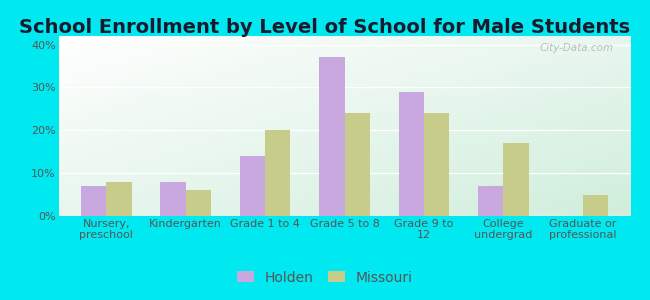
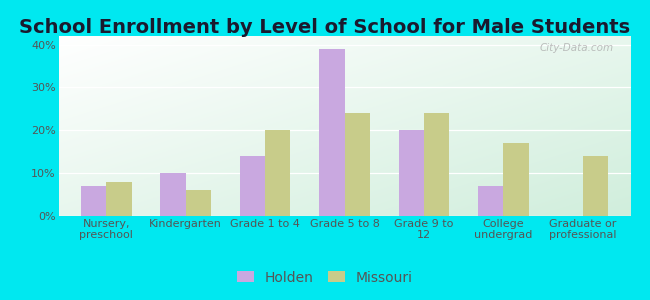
Holden/Kindergarten: 8% -> 10%
Holden/Grade 5 to 8: 37% -> 39%
Holden/Grade 9 to 12: 29% -> 20%
Missouri/Graduate or professional: 5% -> 14%
